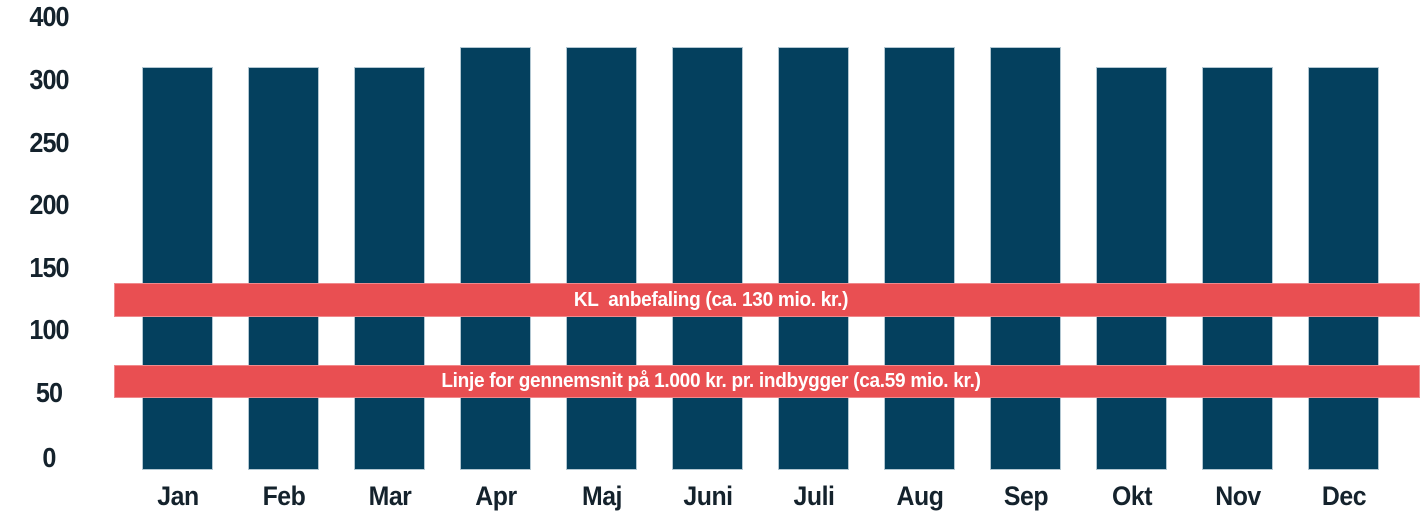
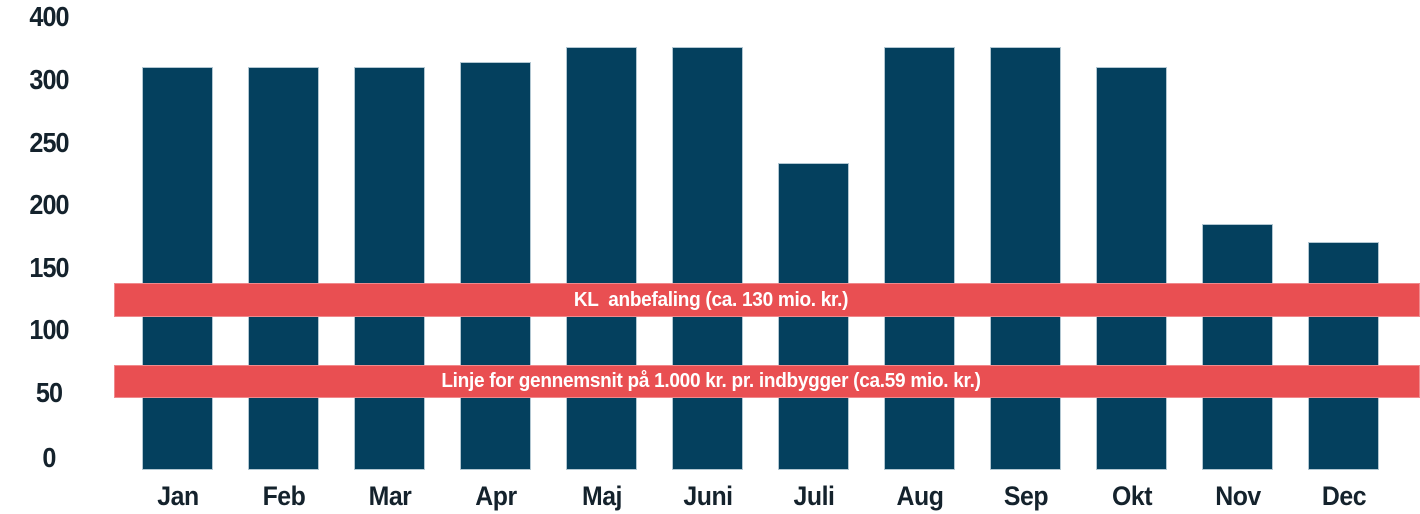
Apr: 325 -> 314
Juli: 325 -> 236
Nov: 310 -> 189
Dec: 310 -> 175
